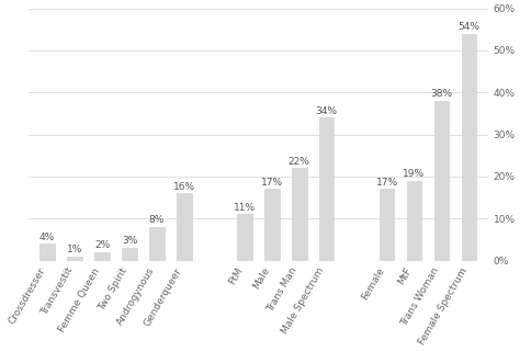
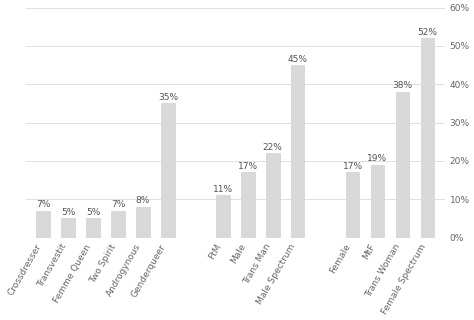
Crossdresser: 4% -> 7%
Transvestit: 1% -> 5%
Femme Queen: 2% -> 5%
Two Spirit: 3% -> 7%
Genderqueer: 16% -> 35%
Male Spectrum: 34% -> 45%
Female Spectrum: 54% -> 52%
